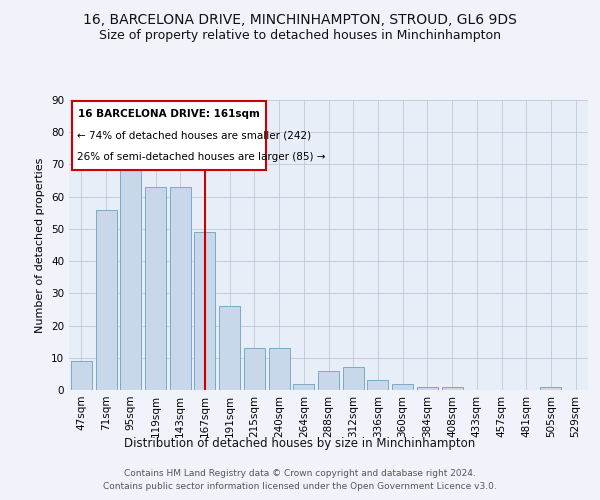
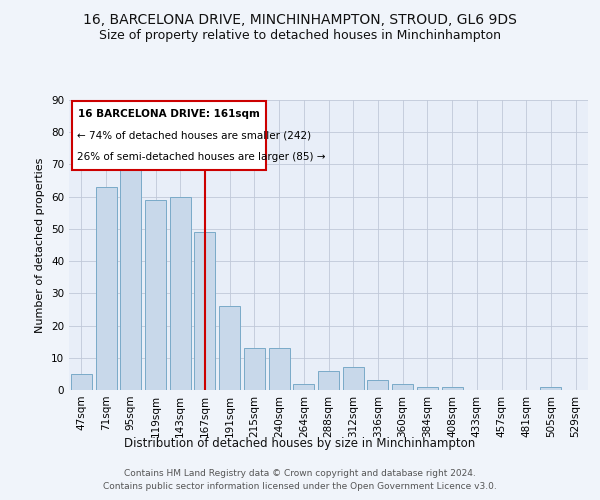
47sqm: 9 -> 5
71sqm: 56 -> 63
119sqm: 63 -> 59
143sqm: 63 -> 60
